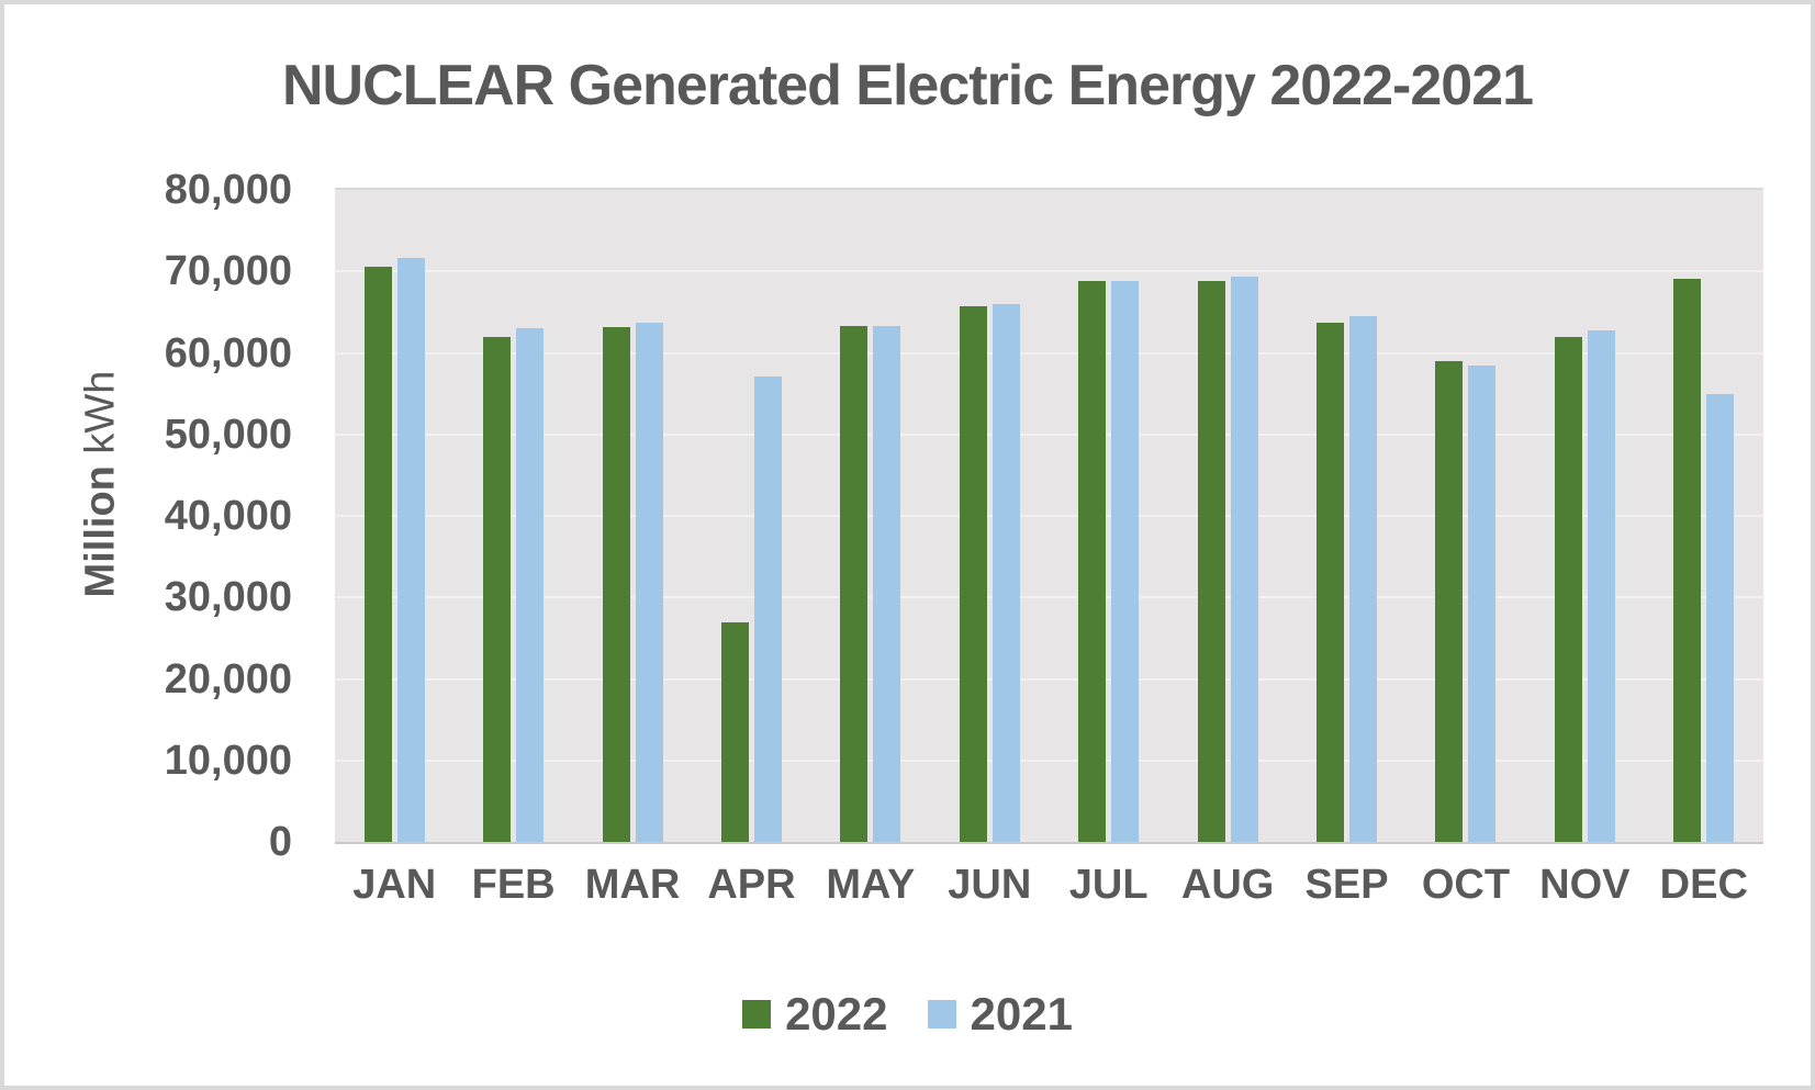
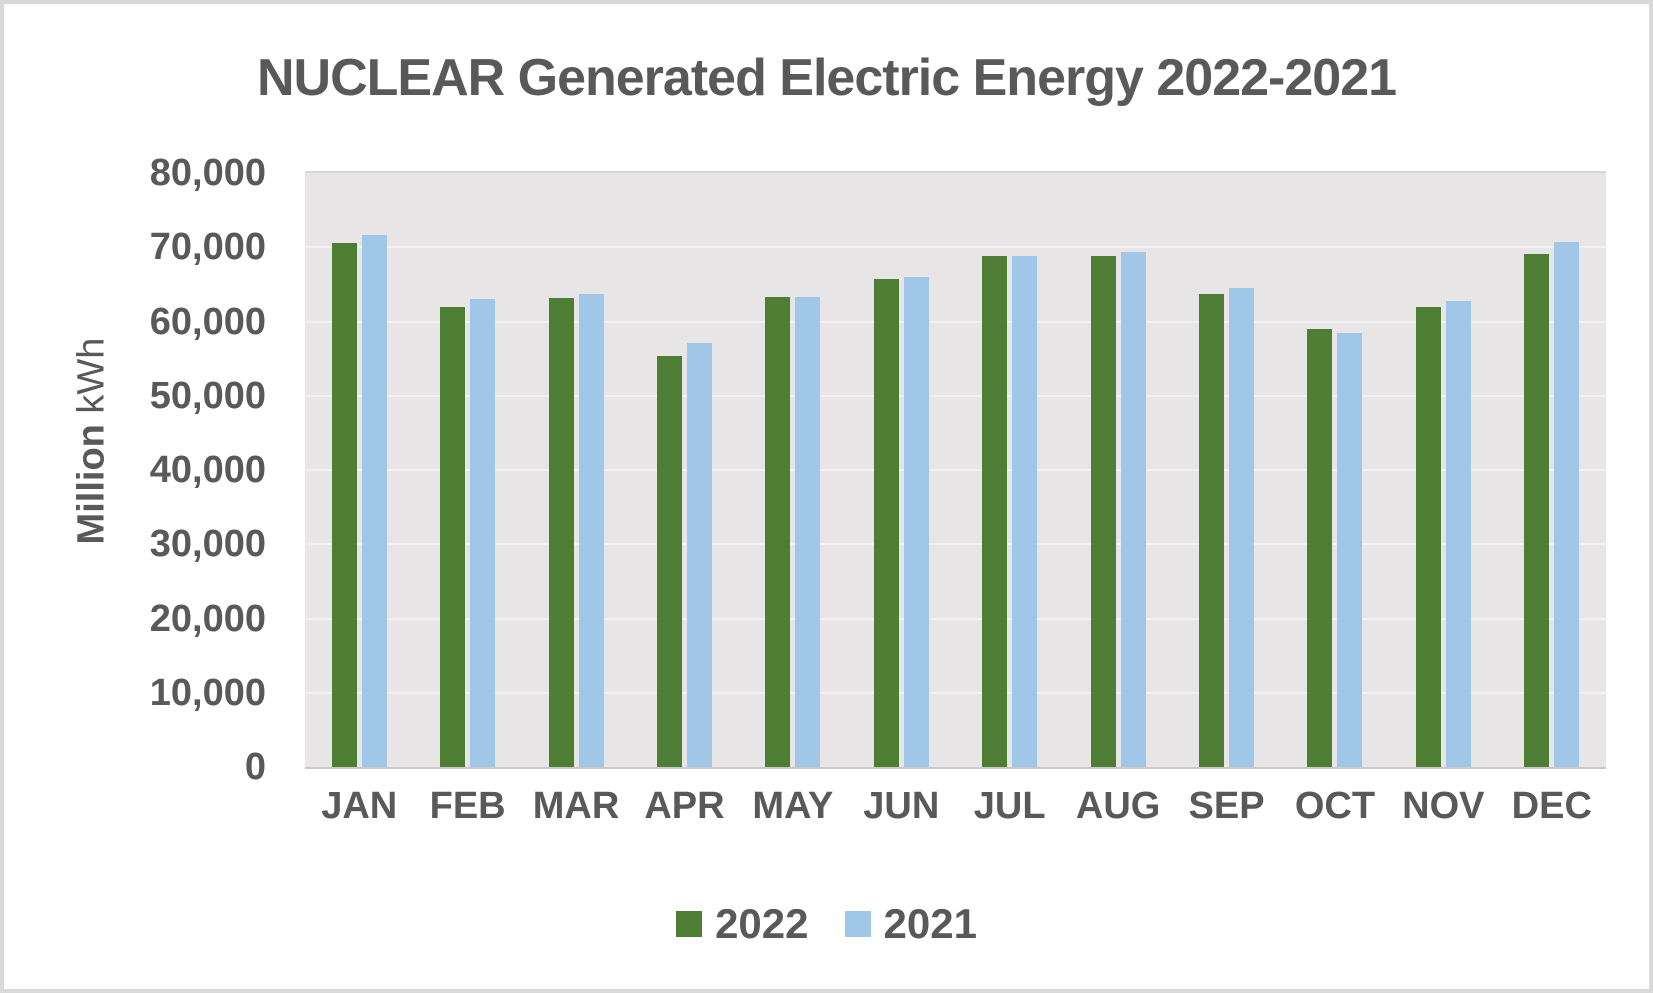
2022/APR: 27000 -> 55000
2021/DEC: 55000 -> 71000
